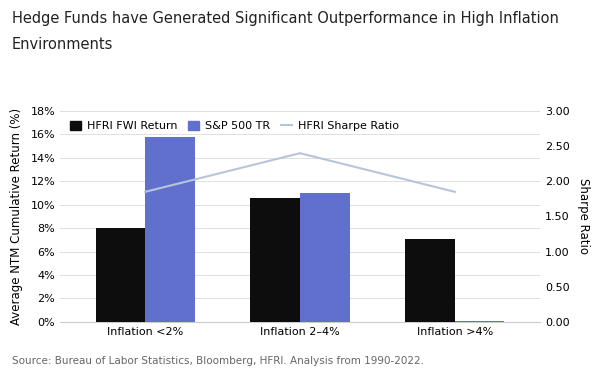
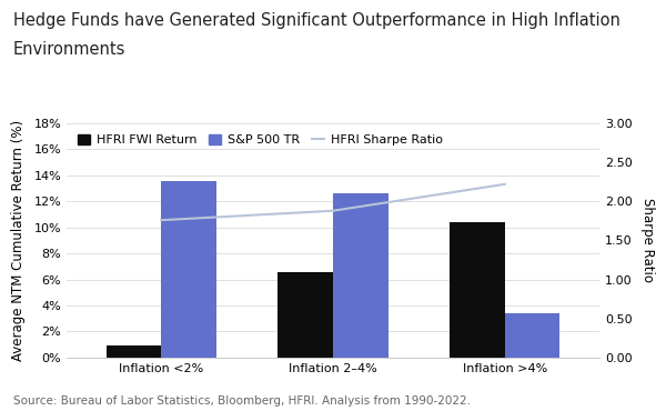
HFRI FWI Return/Inflation <2%: 8.0% -> 0.9%
HFRI Sharpe Ratio/Inflation <2%: 1.85 -> 1.76
S&P 500 TR/Inflation <2%: 15.8% -> 13.6%
HFRI FWI Return/Inflation 2–4%: 10.6% -> 6.6%
HFRI Sharpe Ratio/Inflation 2–4%: 2.40 -> 1.88
S&P 500 TR/Inflation 2–4%: 11.0% -> 12.6%
HFRI FWI Return/Inflation >4%: 7.1% -> 10.4%
HFRI Sharpe Ratio/Inflation >4%: 1.85 -> 2.22
S&P 500 TR/Inflation >4%: 0.1% -> 3.4%
